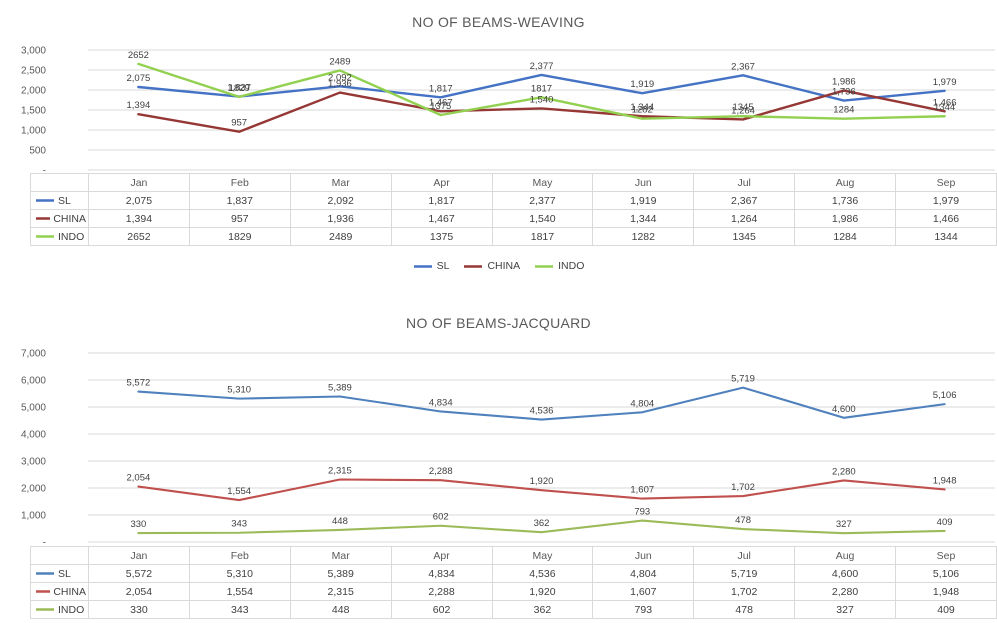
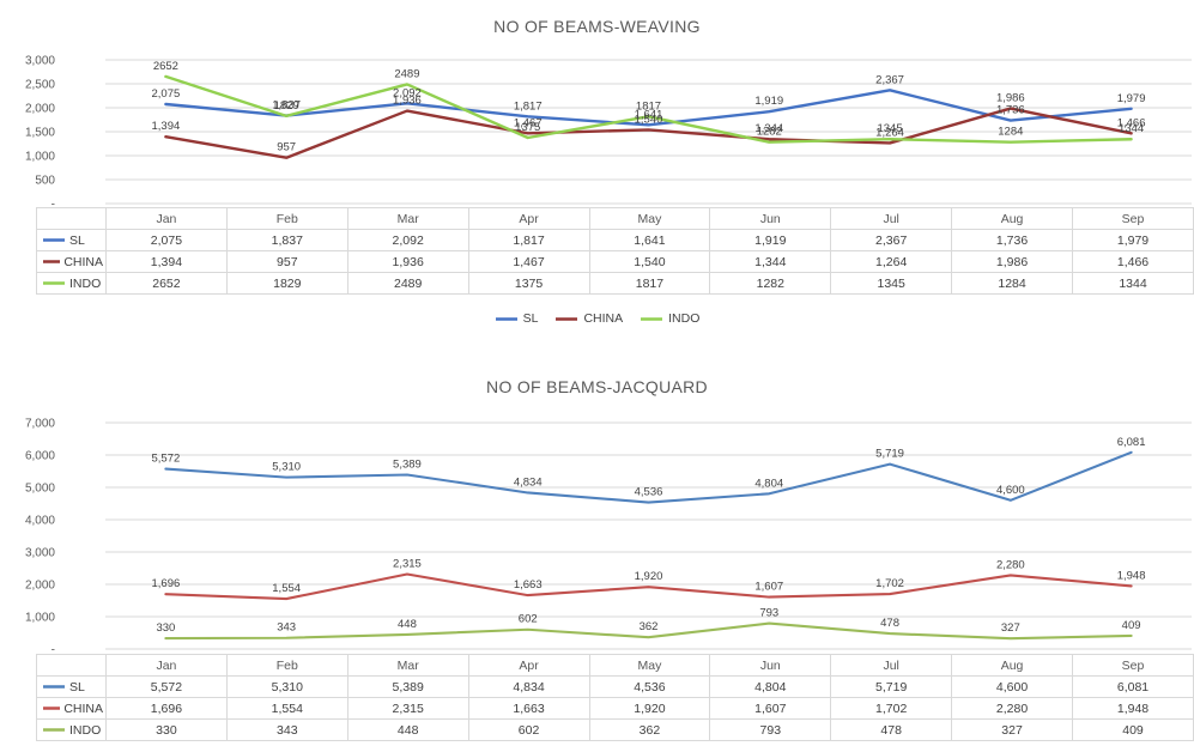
NO OF BEAMS-WEAVING/SL/May: 2,377 -> 1,641
NO OF BEAMS-JACQUARD/CHINA/Jan: 2,054 -> 1,696
NO OF BEAMS-JACQUARD/CHINA/Apr: 2,288 -> 1,663
NO OF BEAMS-JACQUARD/SL/Sep: 5,106 -> 6,081
